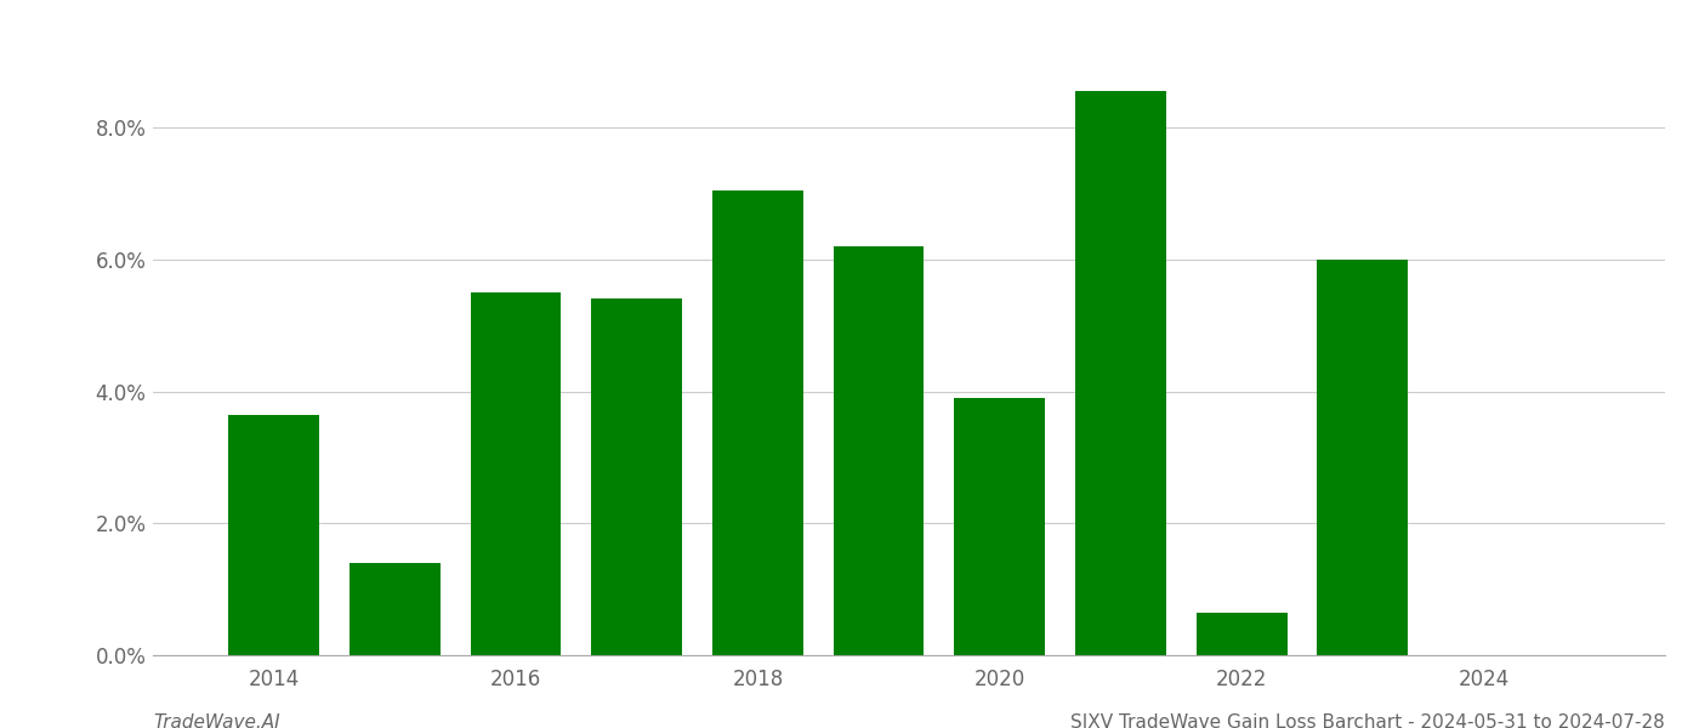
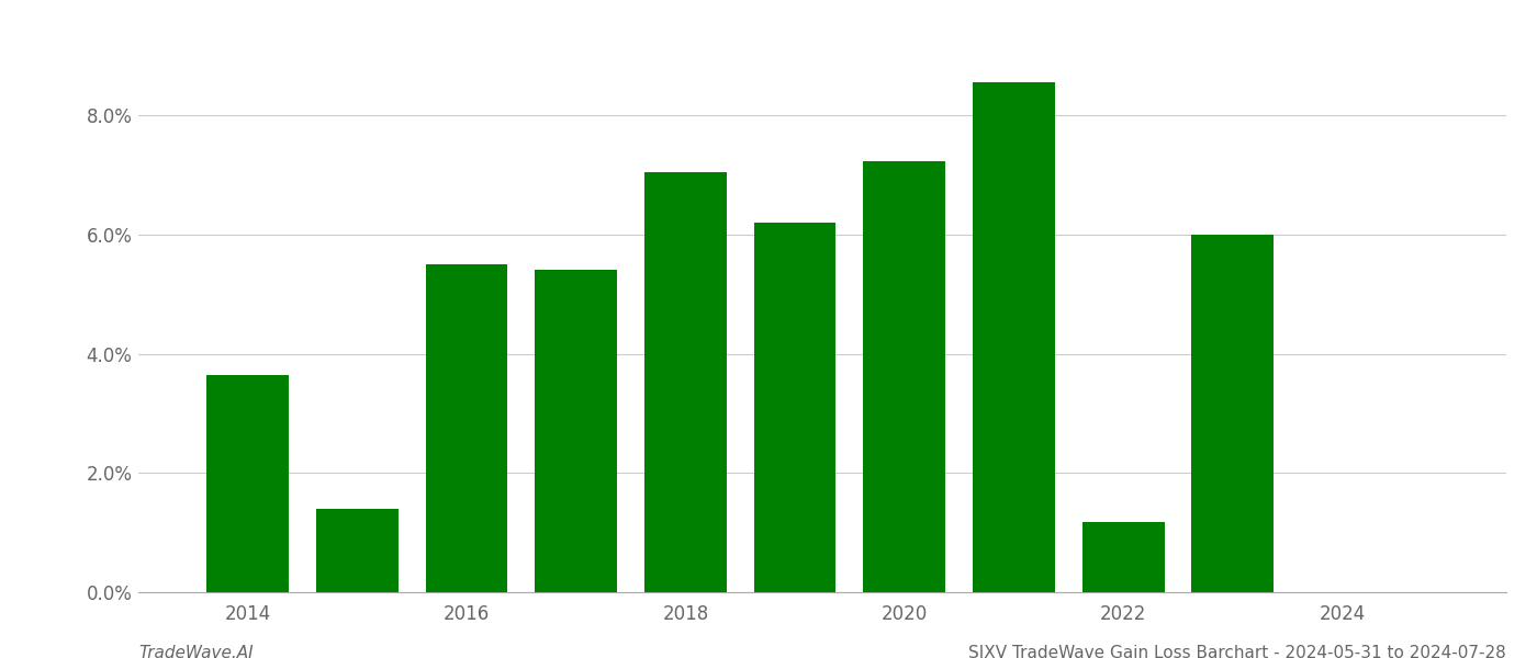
2020: 3.90% -> 7.22%
2022: 0.65% -> 1.18%
